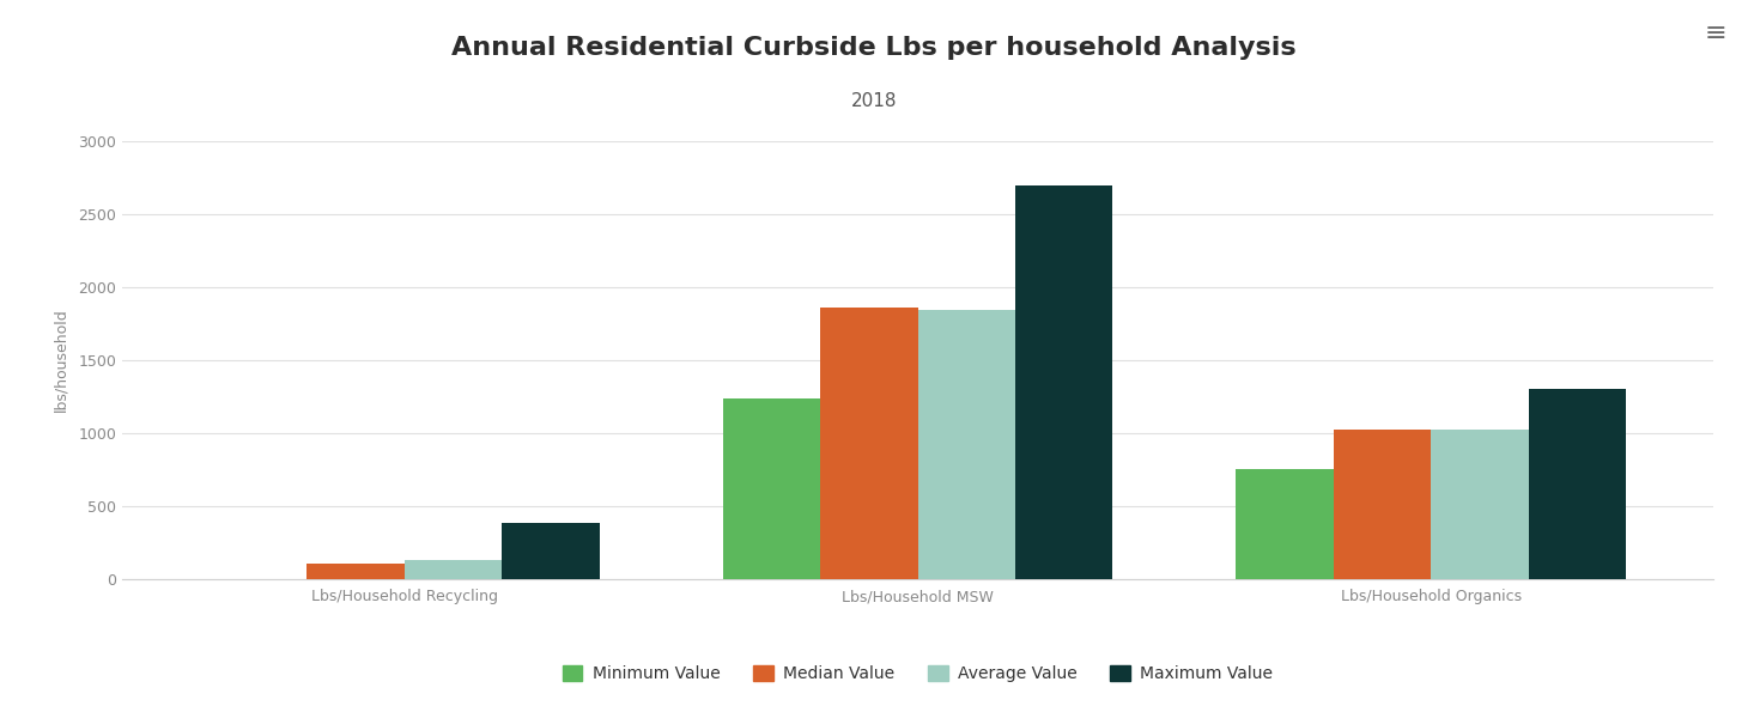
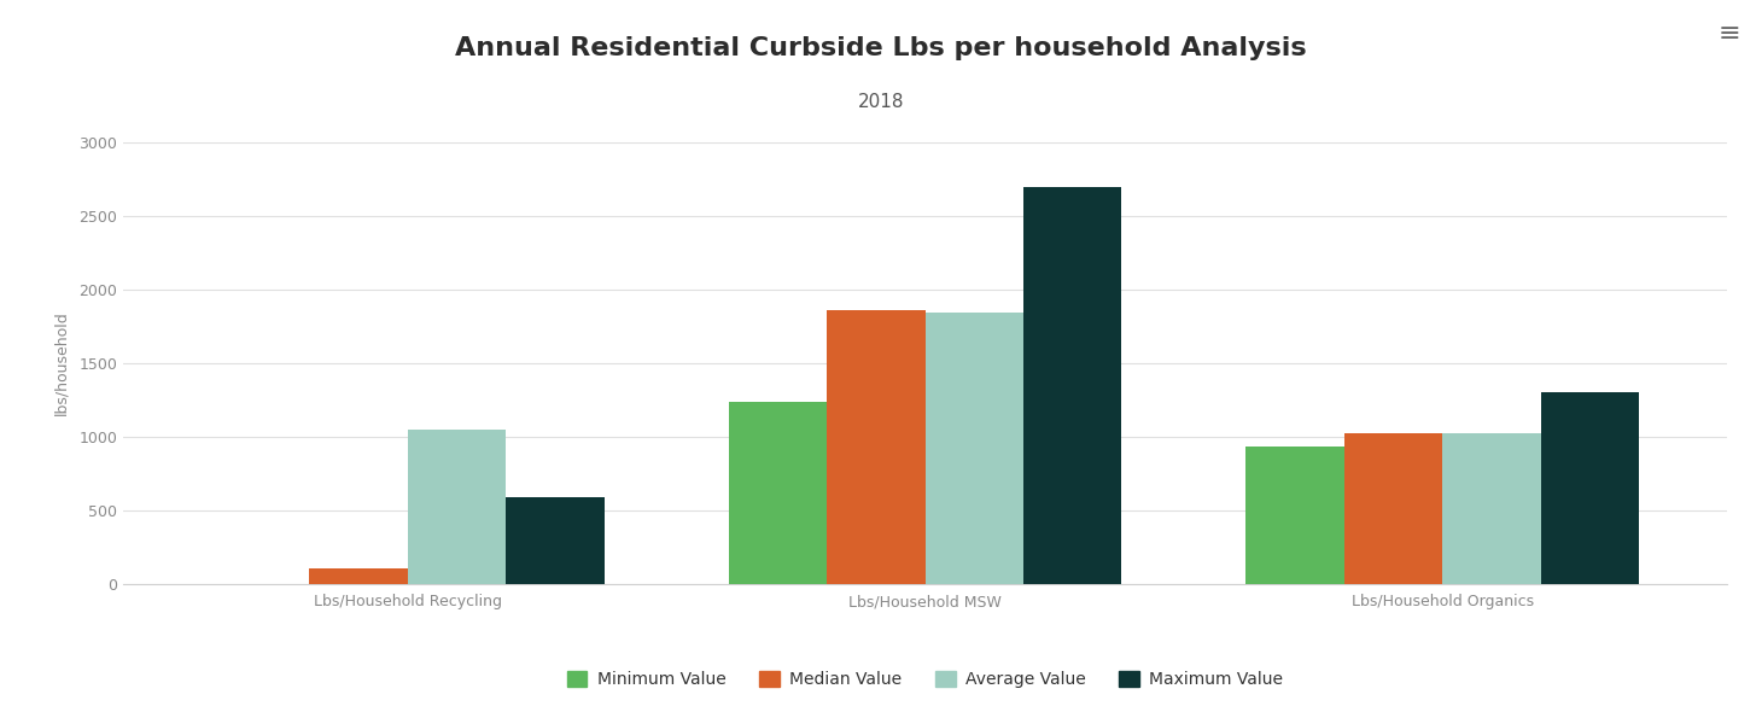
Average Value/Lbs/Household Recycling: 130 -> 1050
Maximum Value/Lbs/Household Recycling: 380 -> 590
Minimum Value/Lbs/Household Organics: 750 -> 930
